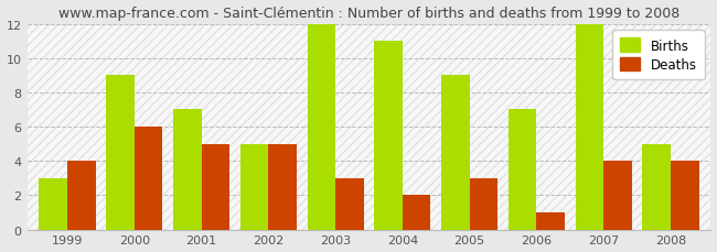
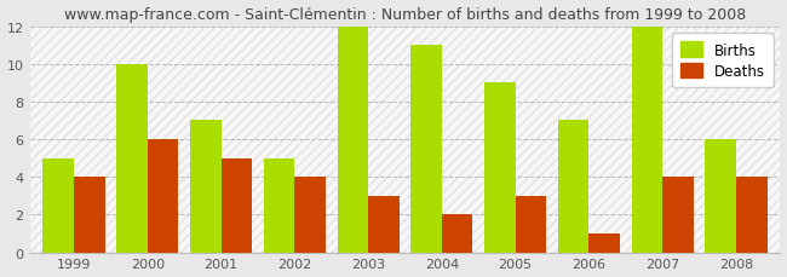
Births/1999: 3 -> 5
Births/2000: 9 -> 10
Deaths/2002: 5 -> 4
Births/2008: 5 -> 6
